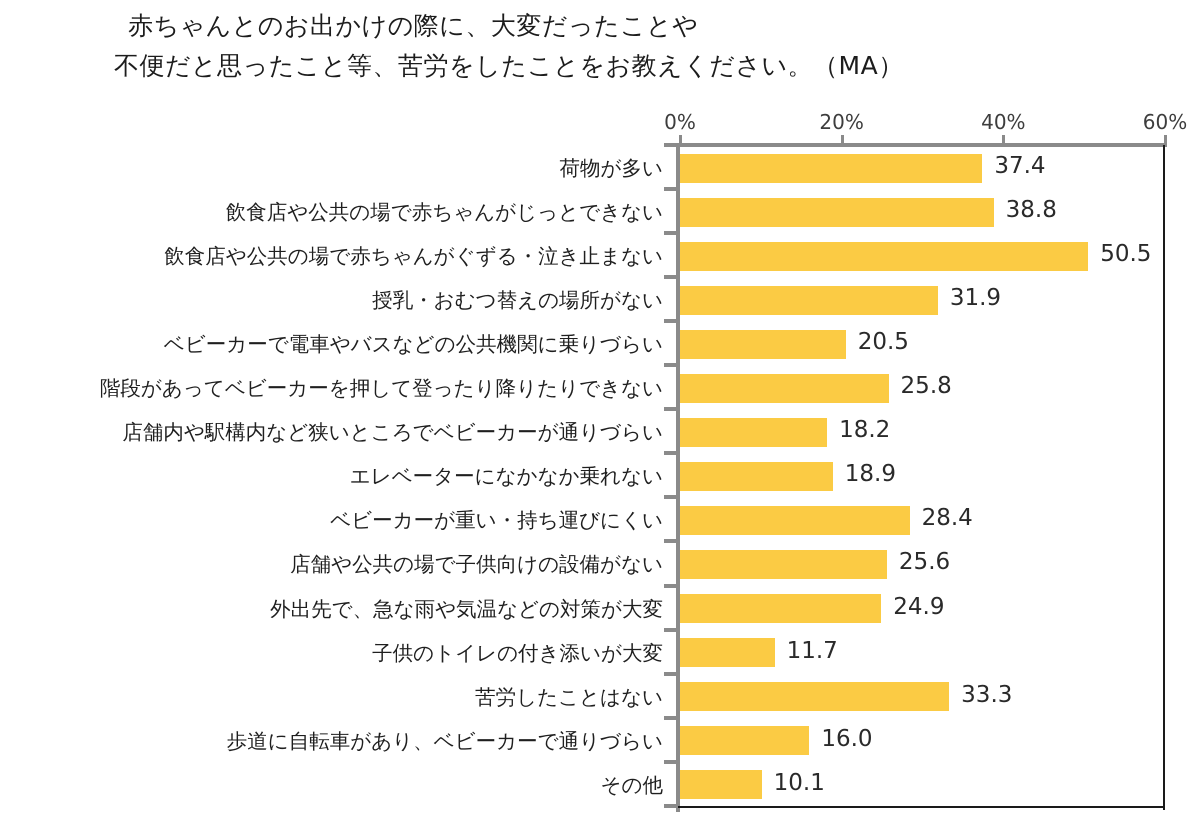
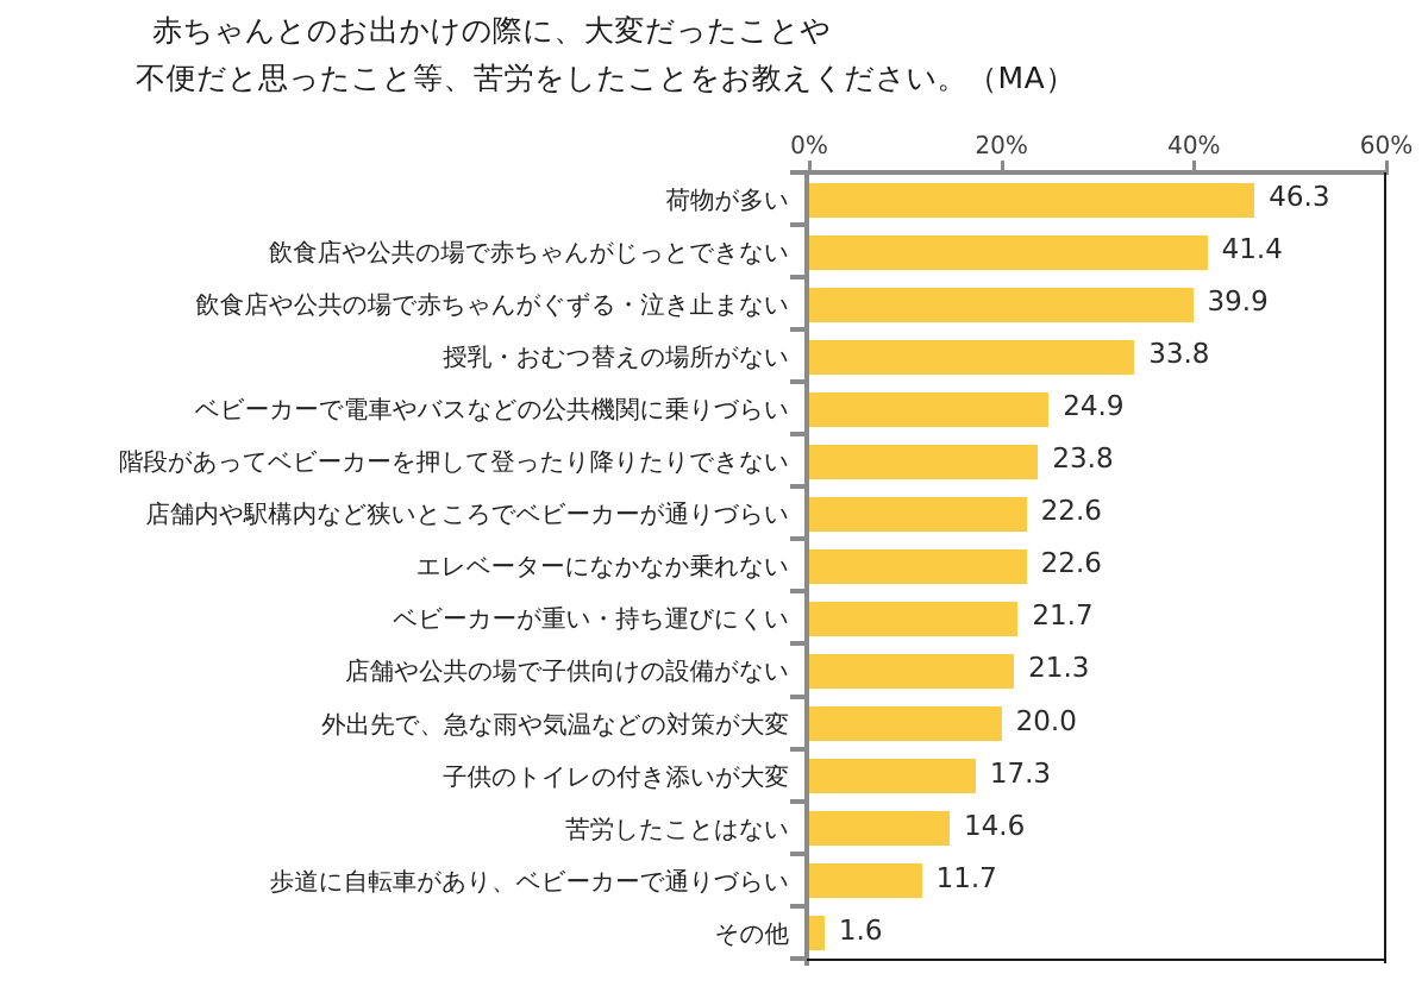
荷物が多い: 37.4 -> 46.3
飲食店や公共の場で赤ちゃんがじっとできない: 38.8 -> 41.4
飲食店や公共の場で赤ちゃんがぐずる・泣き止まない: 50.5 -> 39.9
授乳・おむつ替えの場所がない: 31.9 -> 33.8
ベビーカーで電車やバスなどの公共機関に乗りづらい: 20.5 -> 24.9
階段があってベビーカーを押して登ったり降りたりできない: 25.8 -> 23.8
店舗内や駅構内など狭いところでベビーカーが通りづらい: 18.2 -> 22.6
エレベーターになかなか乗れない: 18.9 -> 22.6
ベビーカーが重い・持ち運びにくい: 28.4 -> 21.7
店舗や公共の場で子供向けの設備がない: 25.6 -> 21.3
外出先で、急な雨や気温などの対策が大変: 24.9 -> 20.0
子供のトイレの付き添いが大変: 11.7 -> 17.3
苦労したことはない: 33.3 -> 14.6
歩道に自転車があり、ベビーカーで通りづらい: 16.0 -> 11.7
その他: 10.1 -> 1.6
